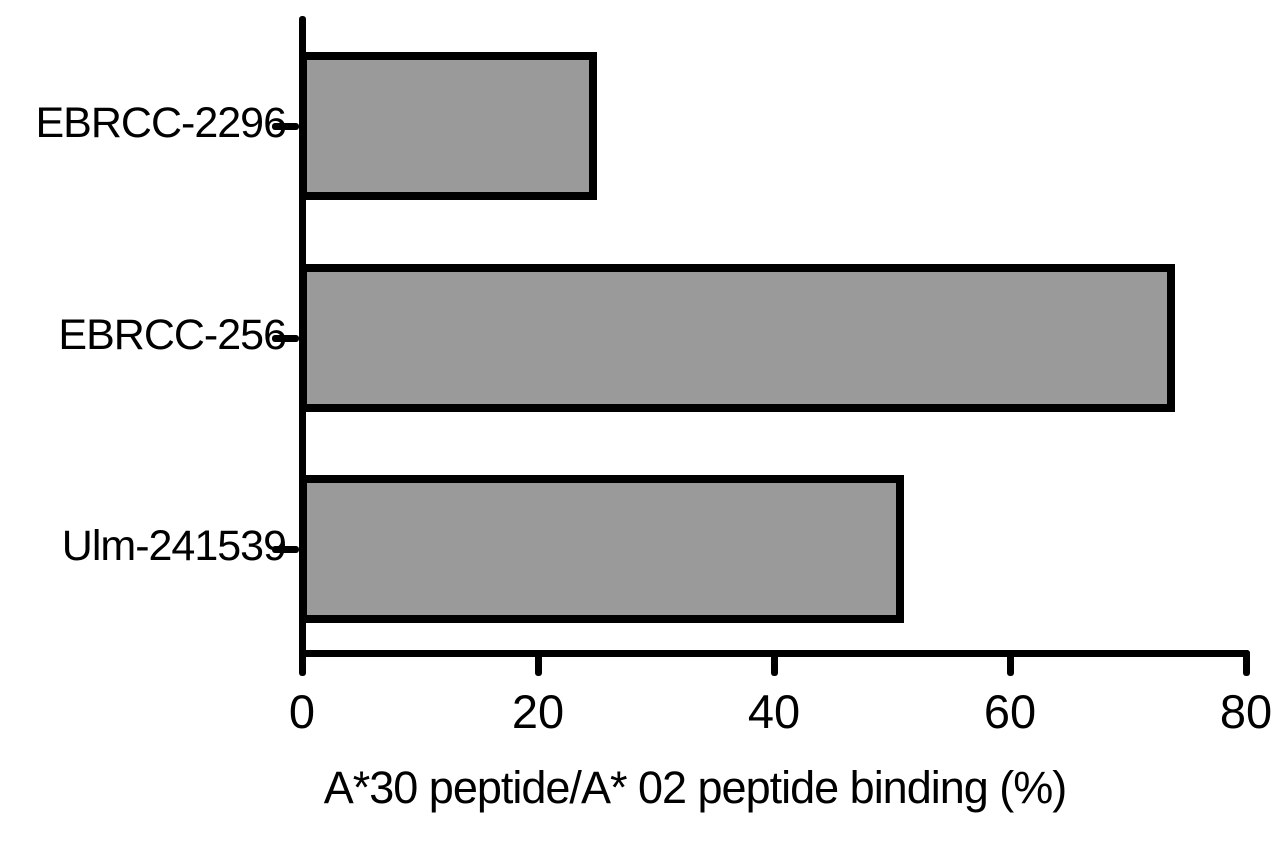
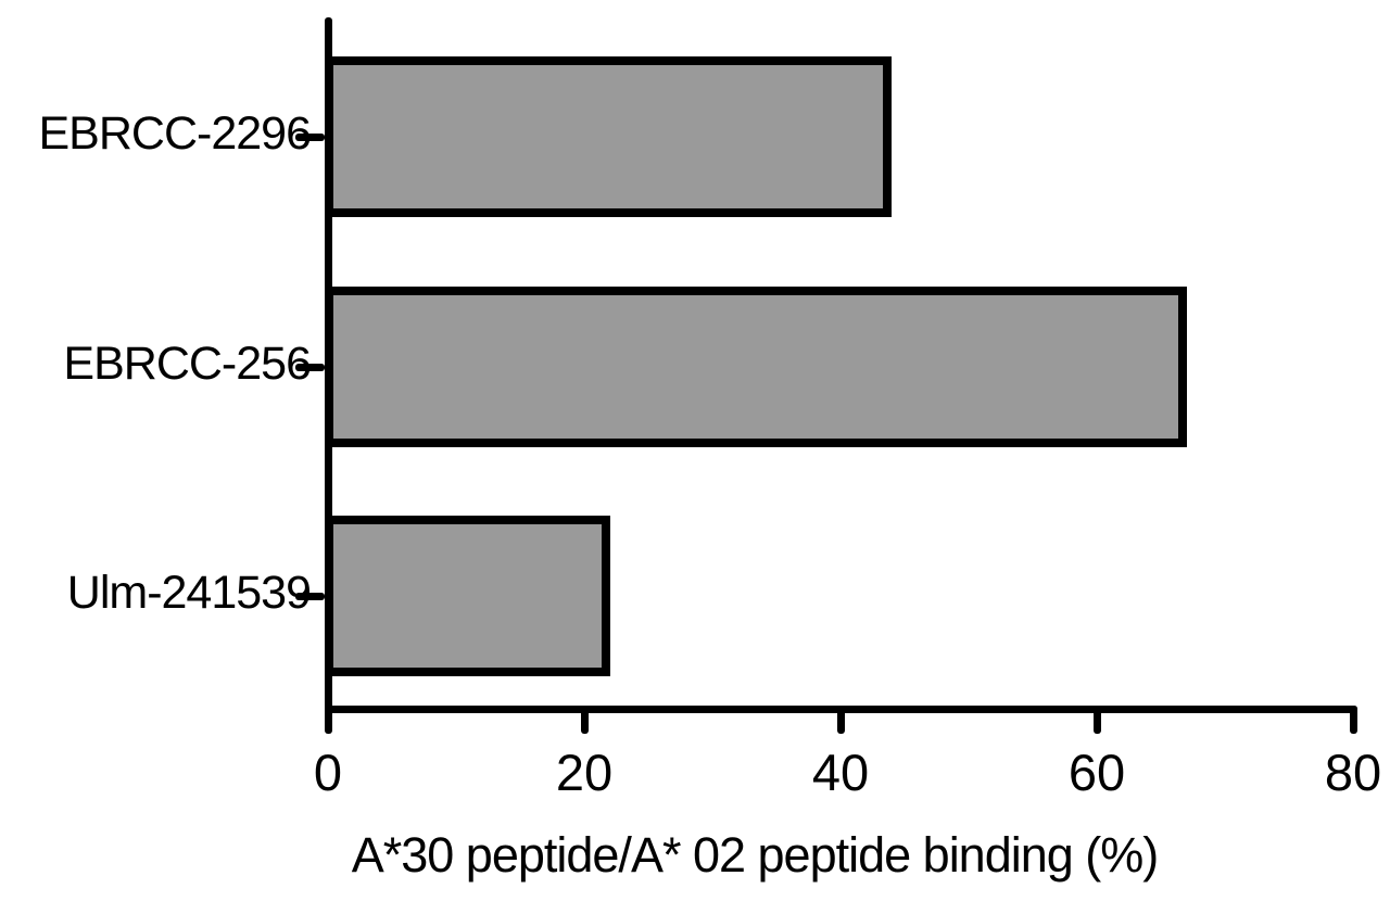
EBRCC-2296: 25 -> 44
EBRCC-256: 74 -> 67
Ulm-241539: 51 -> 22
